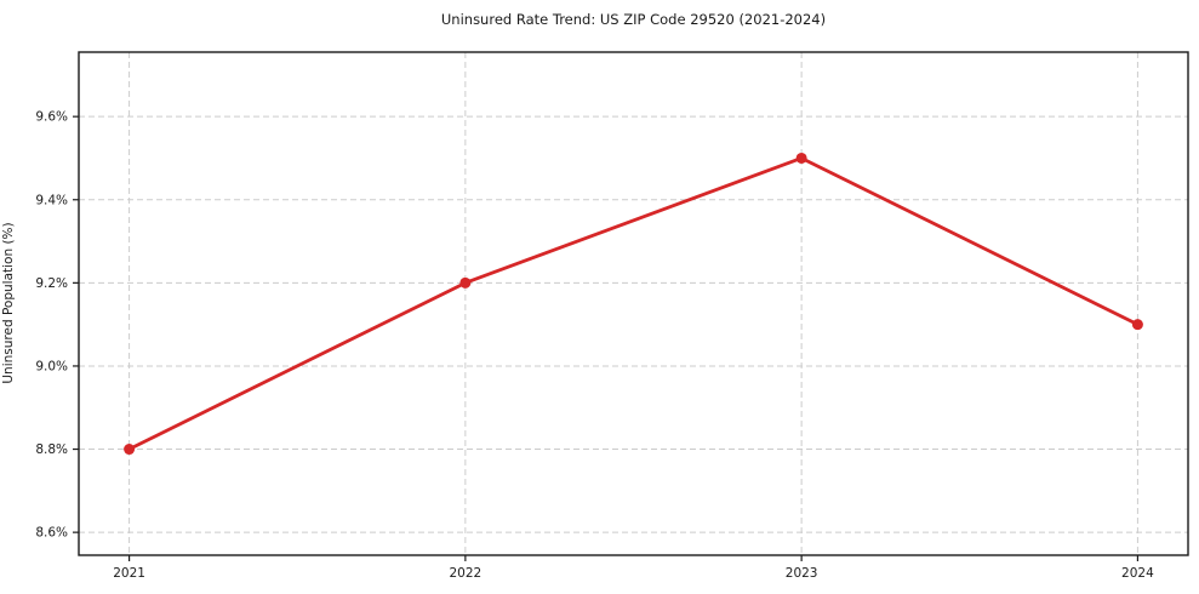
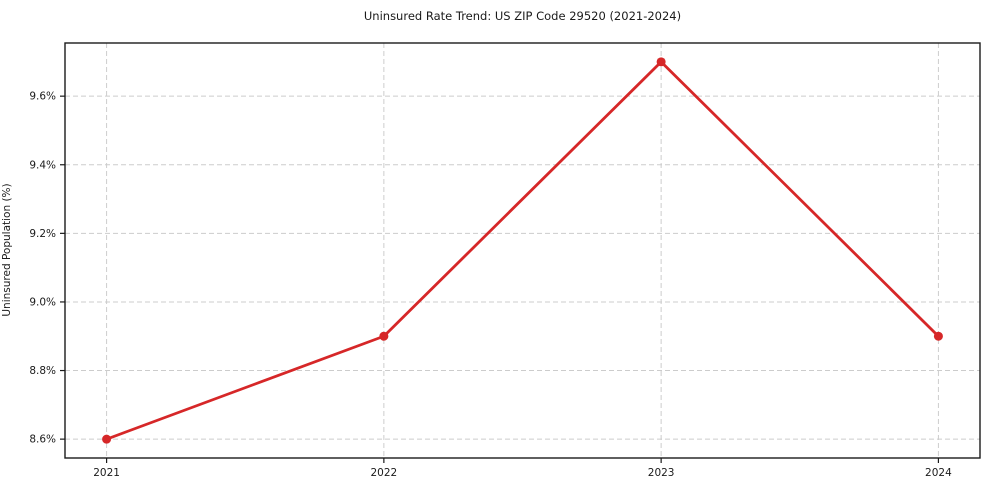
2021: 8.8% -> 8.6%
2022: 9.2% -> 8.9%
2023: 9.5% -> 9.7%
2024: 9.1% -> 8.9%
